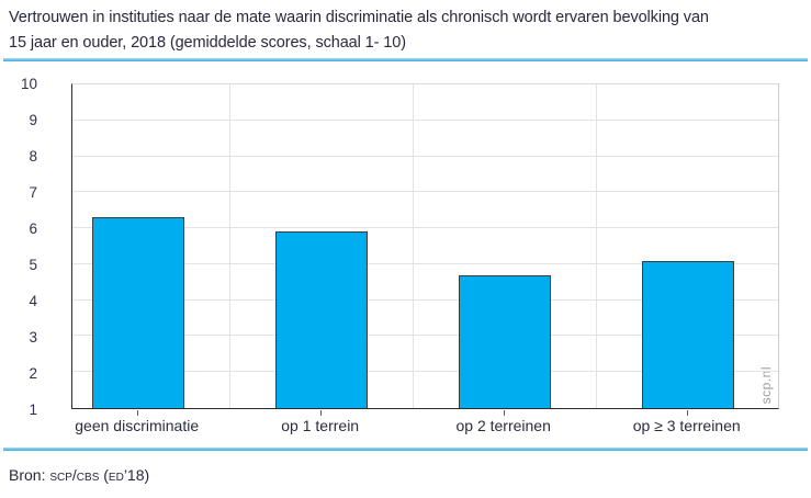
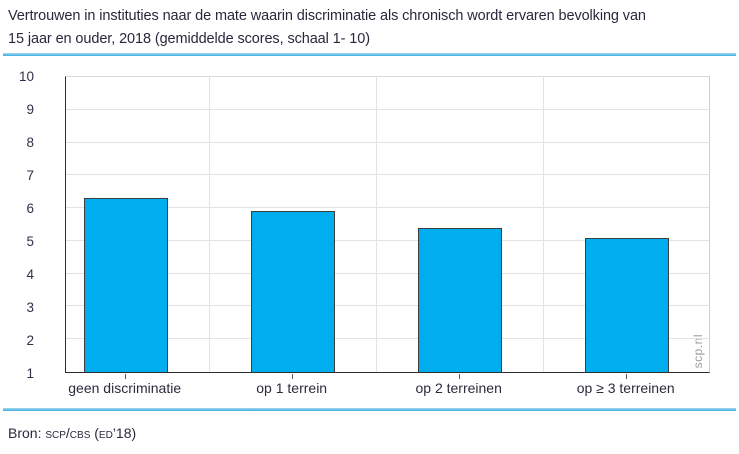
op 2 terreinen: 4.7 -> 5.4
